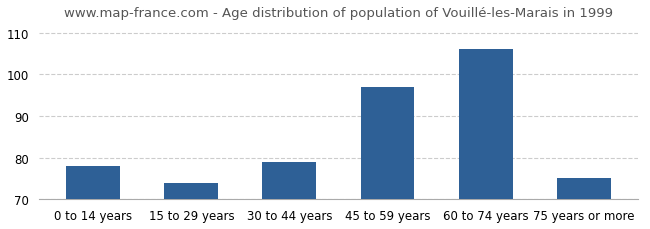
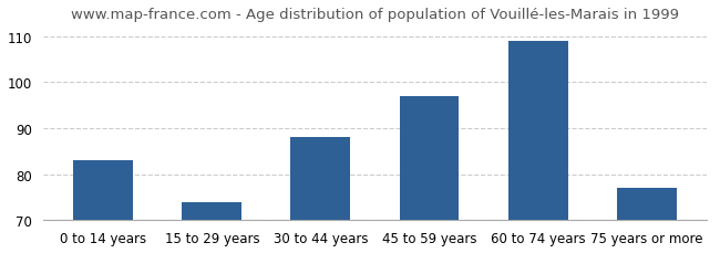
0 to 14 years: 78 -> 83
30 to 44 years: 79 -> 88
60 to 74 years: 106 -> 109
75 years or more: 75 -> 77
